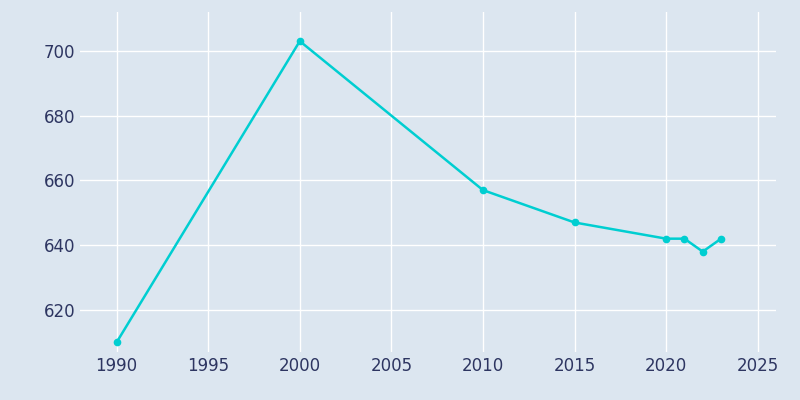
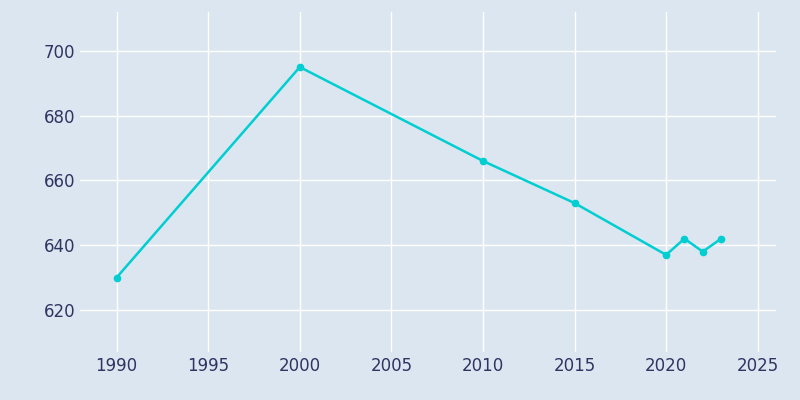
1990: 610 -> 630
2000: 703 -> 695
2010: 657 -> 666
2015: 647 -> 653
2020: 642 -> 637
